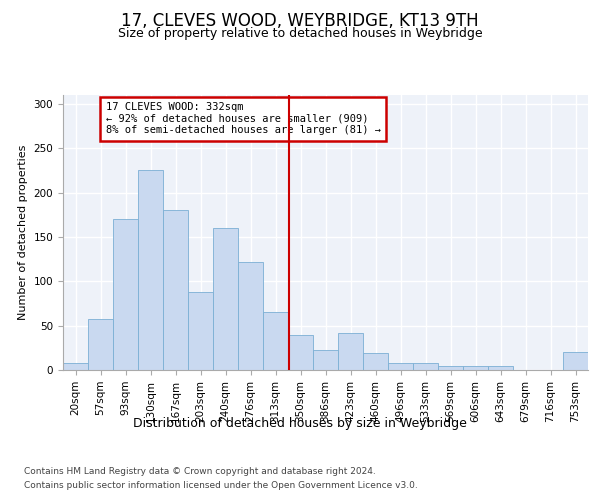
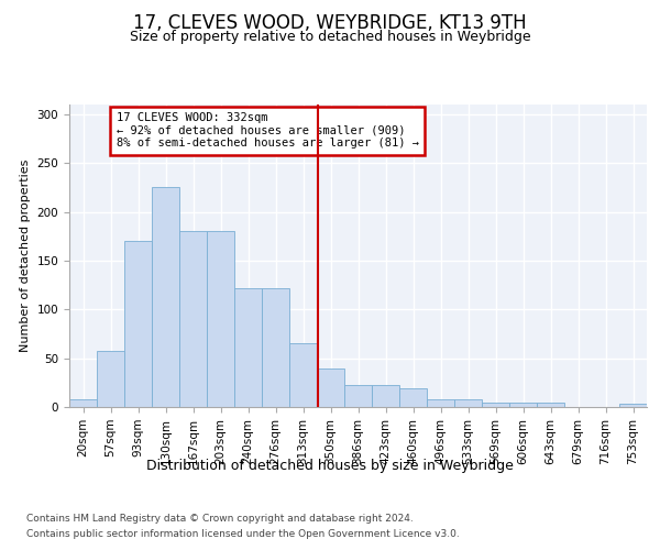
203sqm: 88 -> 180
240sqm: 160 -> 122
423sqm: 42 -> 23
753sqm: 20 -> 3
